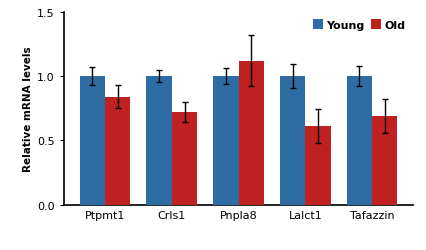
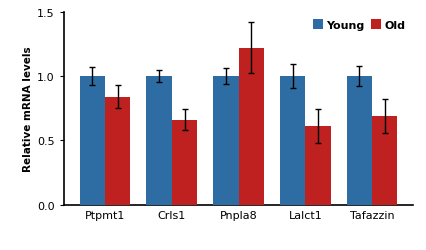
Old/Crls1: 0.72 -> 0.66
Old/Pnpla8: 1.12 -> 1.22
